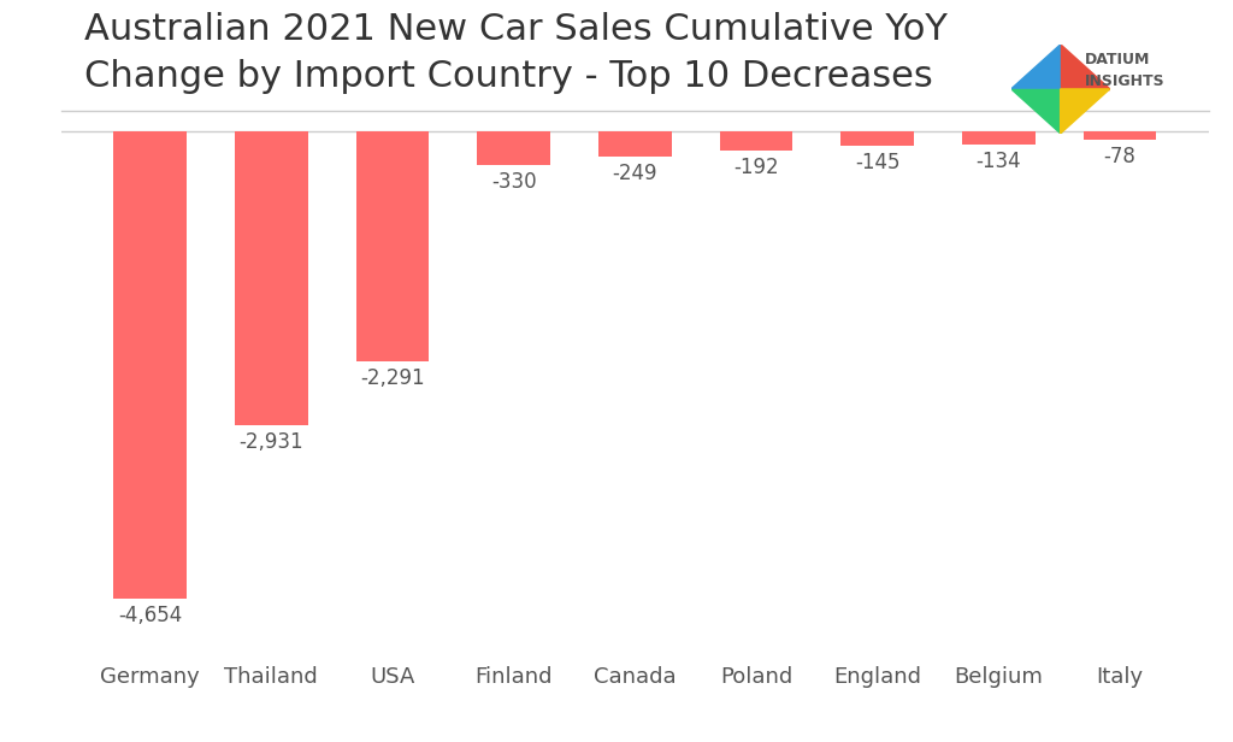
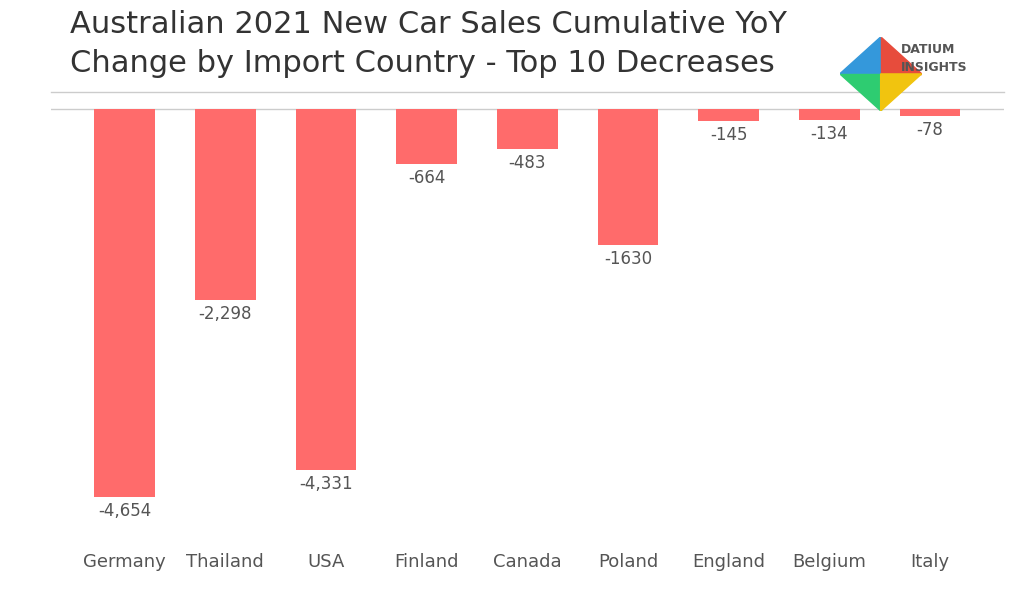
Thailand: -2,931 -> -2,298
USA: -2,291 -> -4,331
Finland: -330 -> -664
Canada: -249 -> -483
Poland: -192 -> -1630
